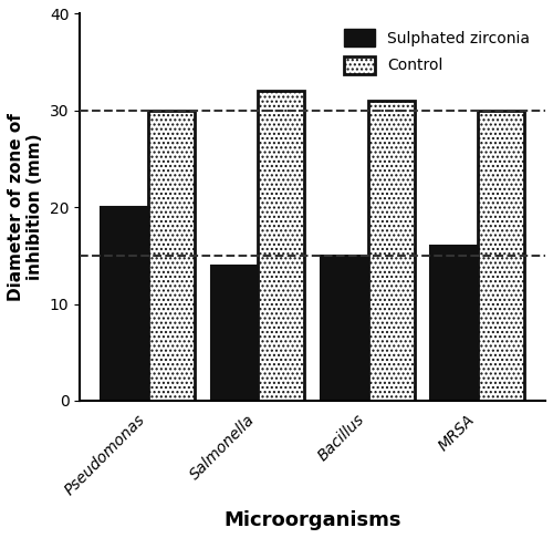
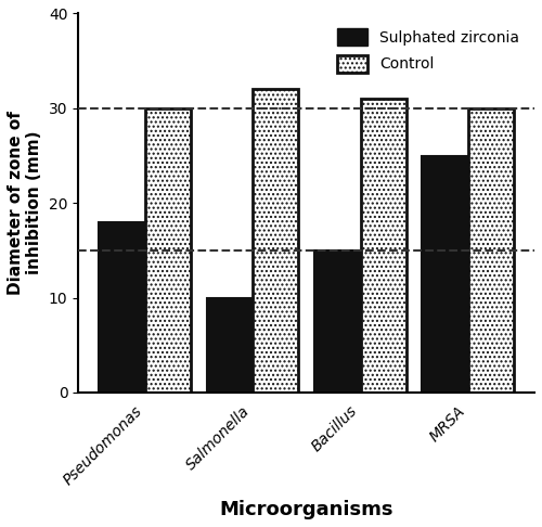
Sulphated zirconia/Pseudomonas: 20 -> 18
Sulphated zirconia/Salmonella: 14 -> 10
Sulphated zirconia/MRSA: 16 -> 25
